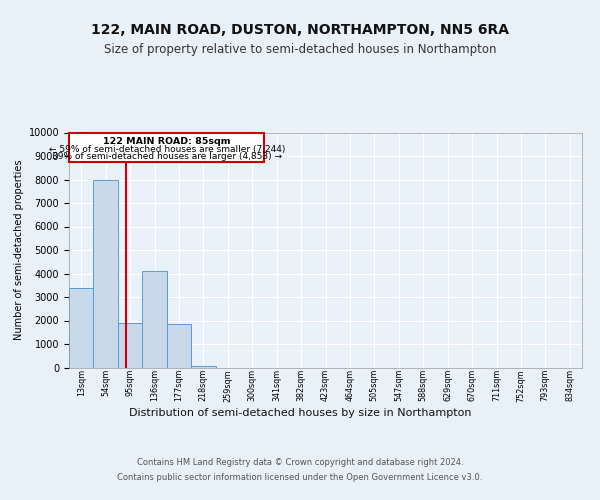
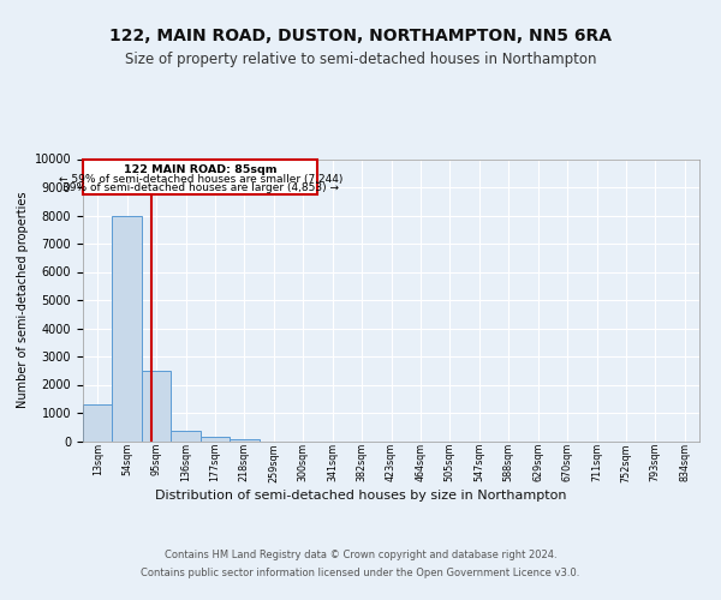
13sqm: 3400 -> 1300
95sqm: 1900 -> 2500
136sqm: 4100 -> 380
177sqm: 1850 -> 130
